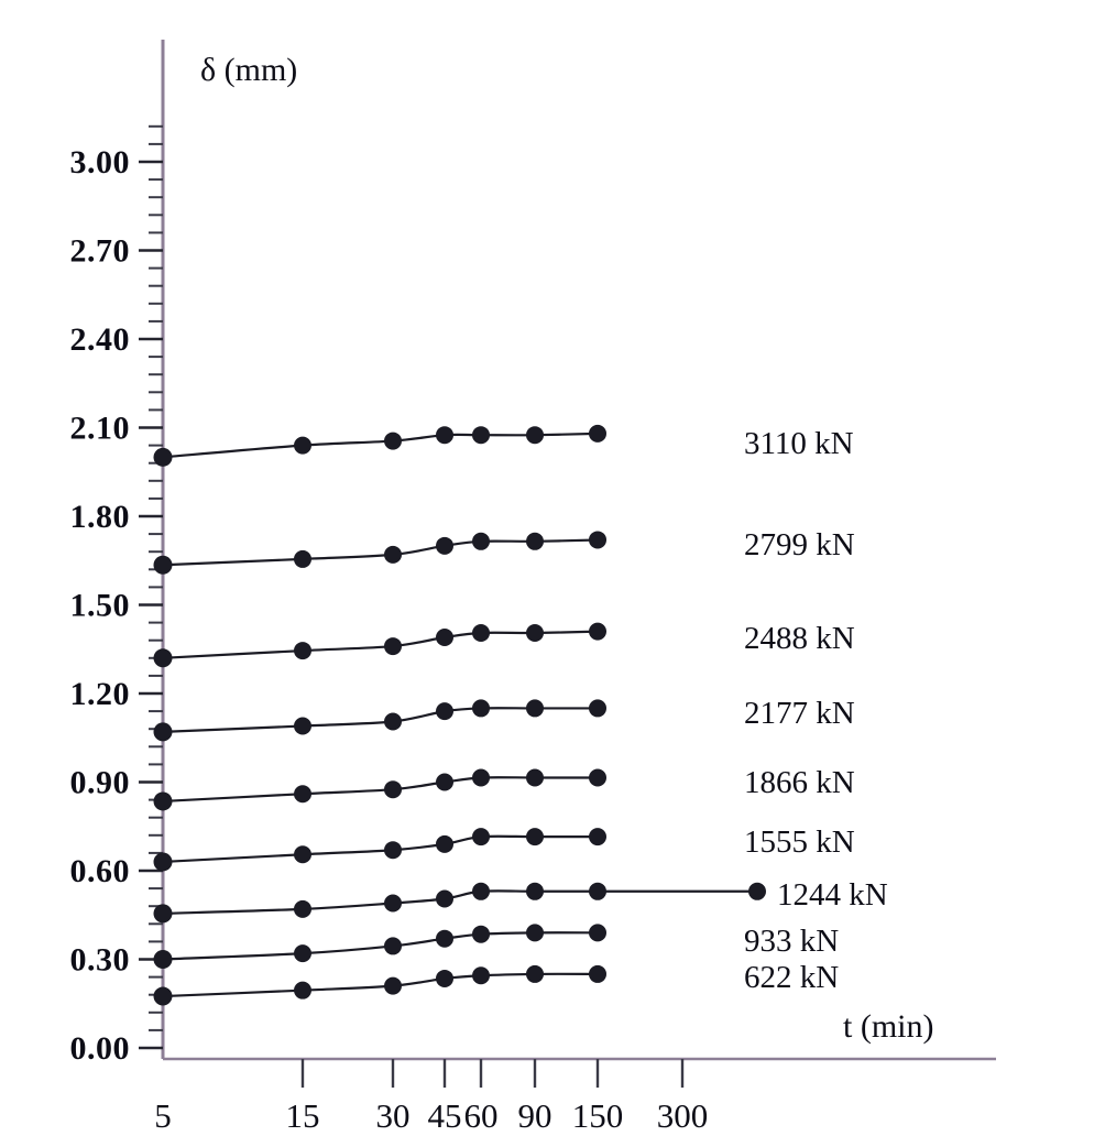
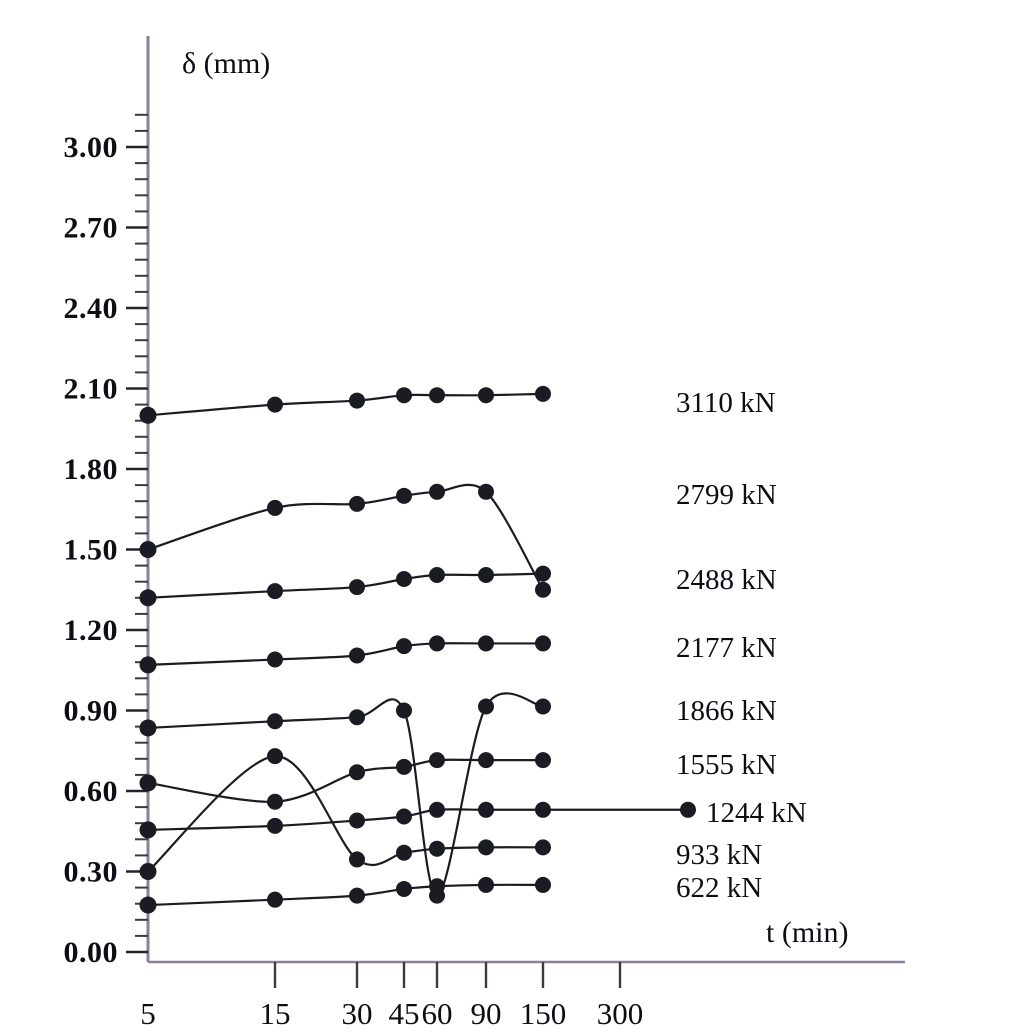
2799 kN/5: 1.64 -> 1.50
1555 kN/15: 0.66 -> 0.56
933 kN/15: 0.32 -> 0.73
1866 kN/60: 0.92 -> 0.21
2799 kN/150: 1.72 -> 1.35
